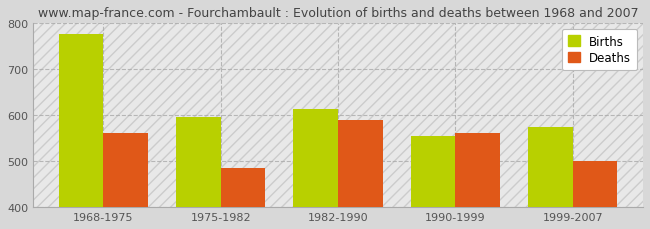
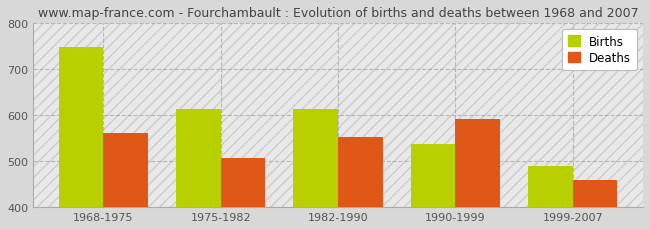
Births/1968-1975: 775 -> 748
Births/1975-1982: 595 -> 613
Deaths/1975-1982: 485 -> 507
Deaths/1982-1990: 590 -> 552
Births/1990-1999: 555 -> 538
Deaths/1990-1999: 560 -> 592
Births/1999-2007: 575 -> 490
Deaths/1999-2007: 500 -> 459
